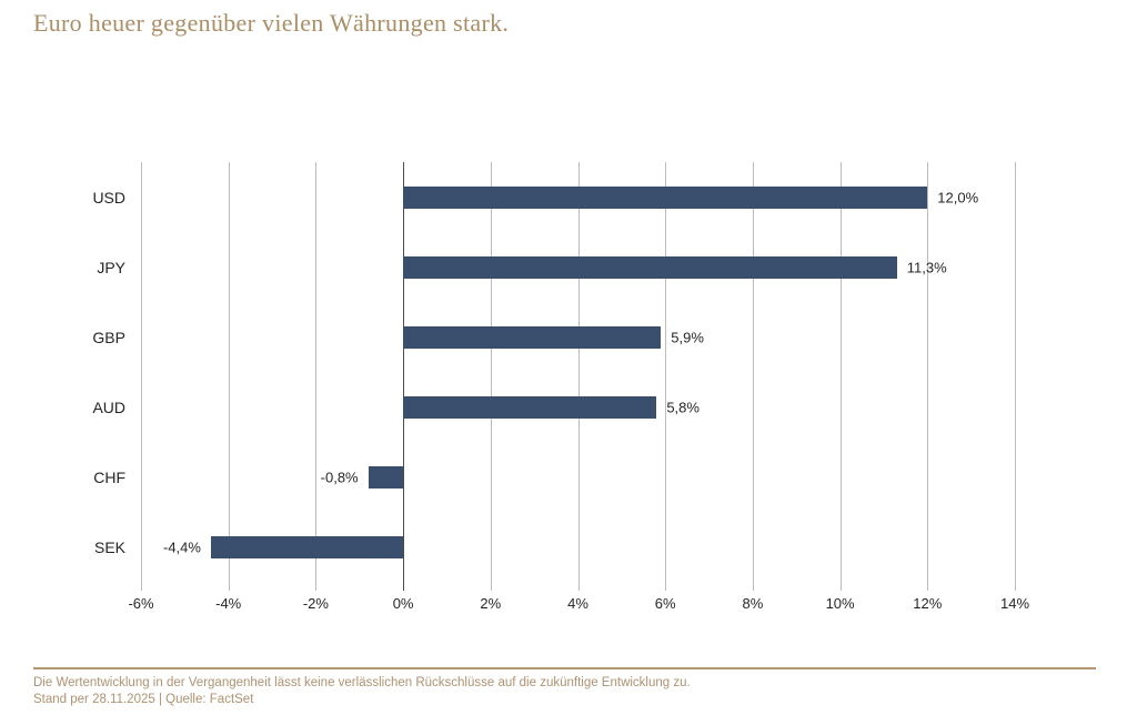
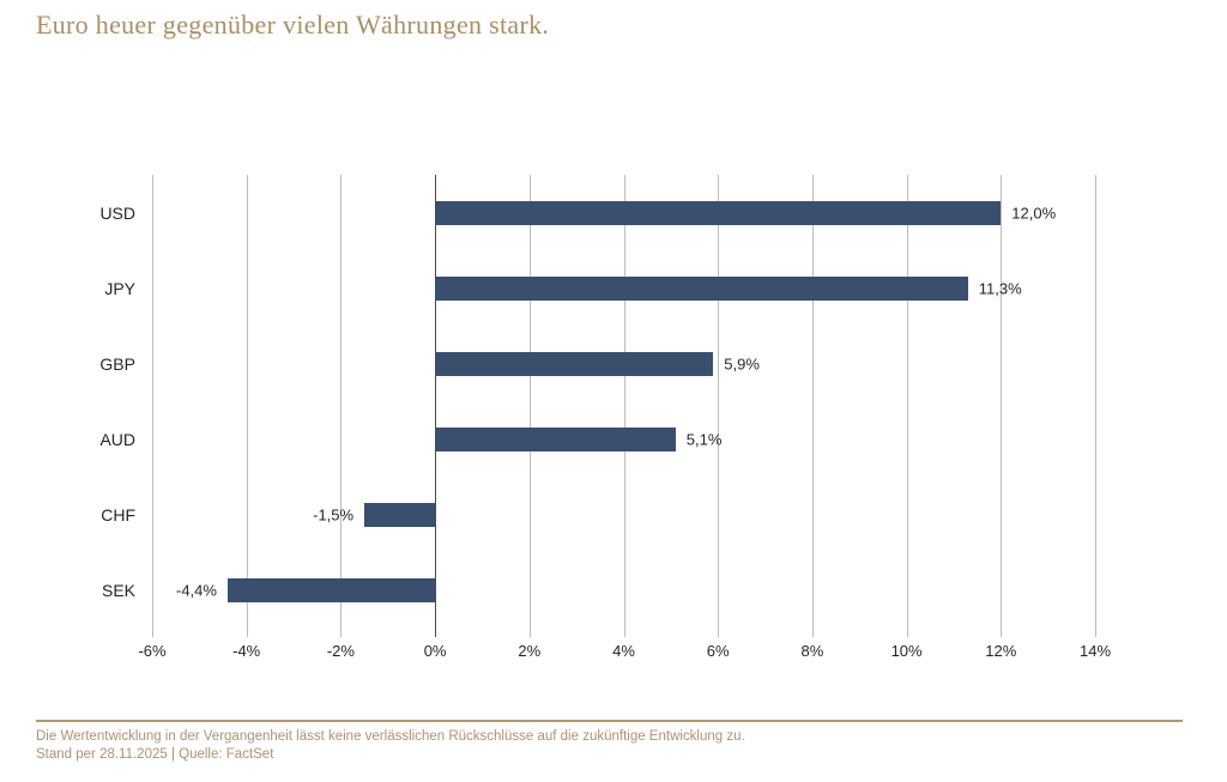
AUD: 5,8% -> 5,1%
CHF: -0,8% -> -1,5%
